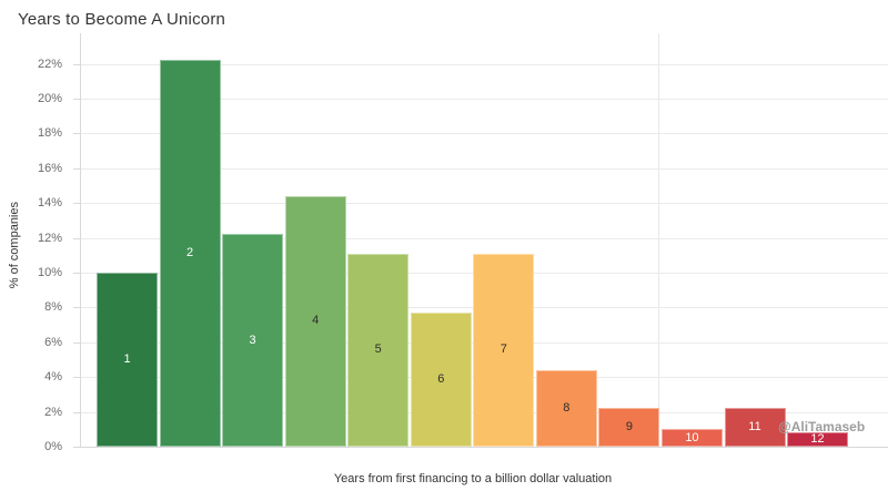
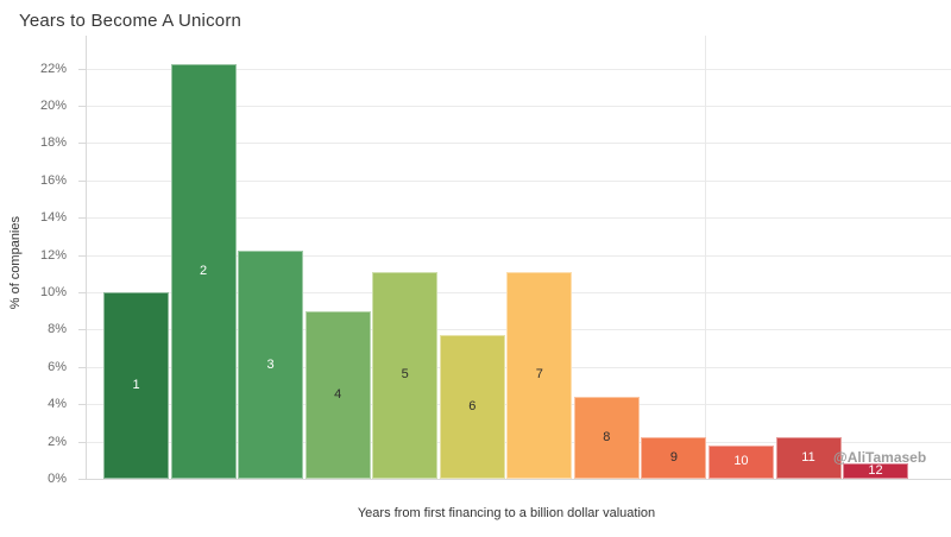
4: 14.4% -> 9.0%
10: 1.0% -> 1.8%
